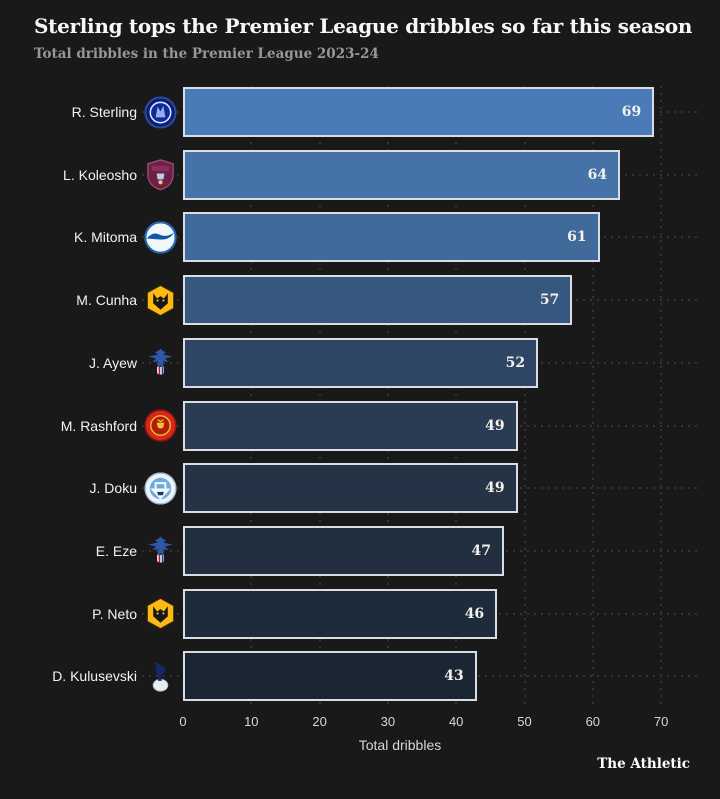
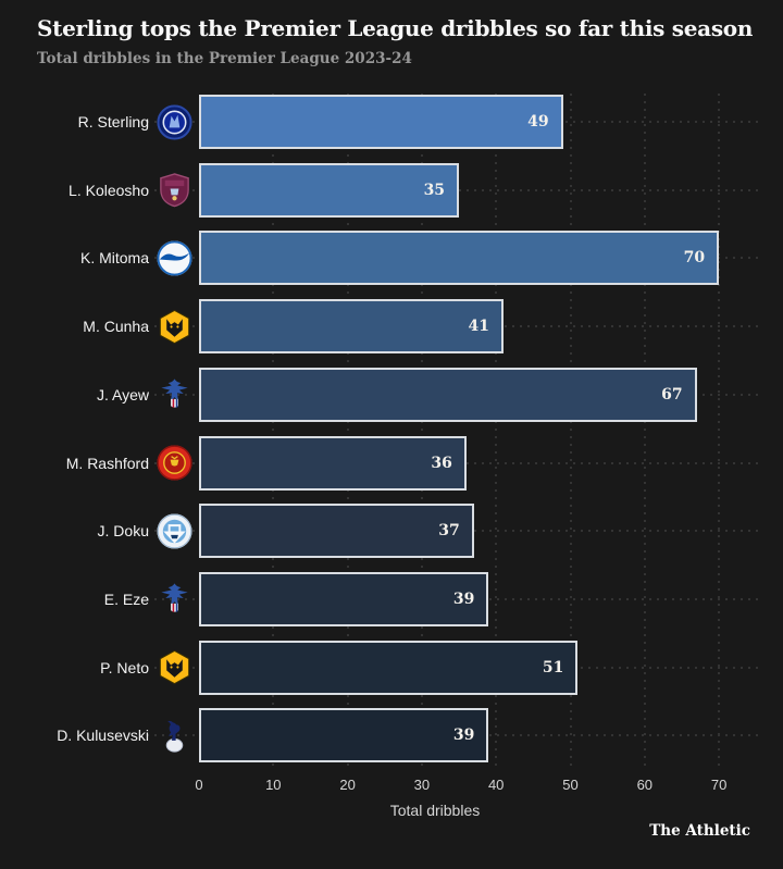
R. Sterling: 69 -> 49
L. Koleosho: 64 -> 35
K. Mitoma: 61 -> 70
M. Cunha: 57 -> 41
J. Ayew: 52 -> 67
M. Rashford: 49 -> 36
J. Doku: 49 -> 37
E. Eze: 47 -> 39
P. Neto: 46 -> 51
D. Kulusevski: 43 -> 39
